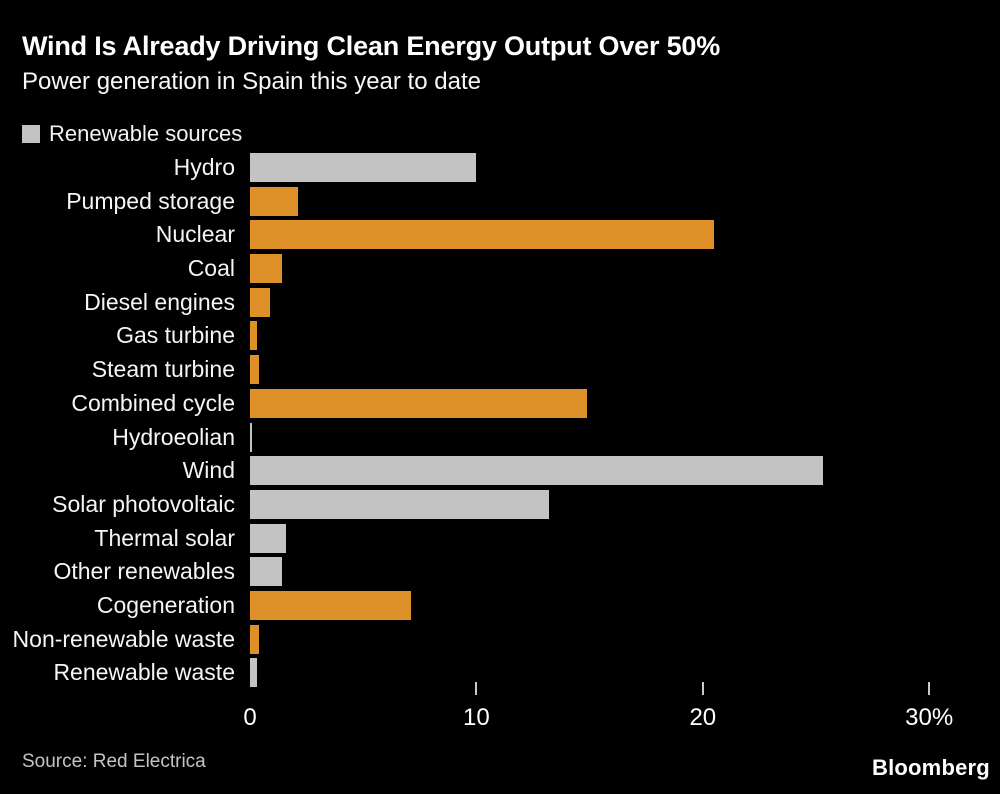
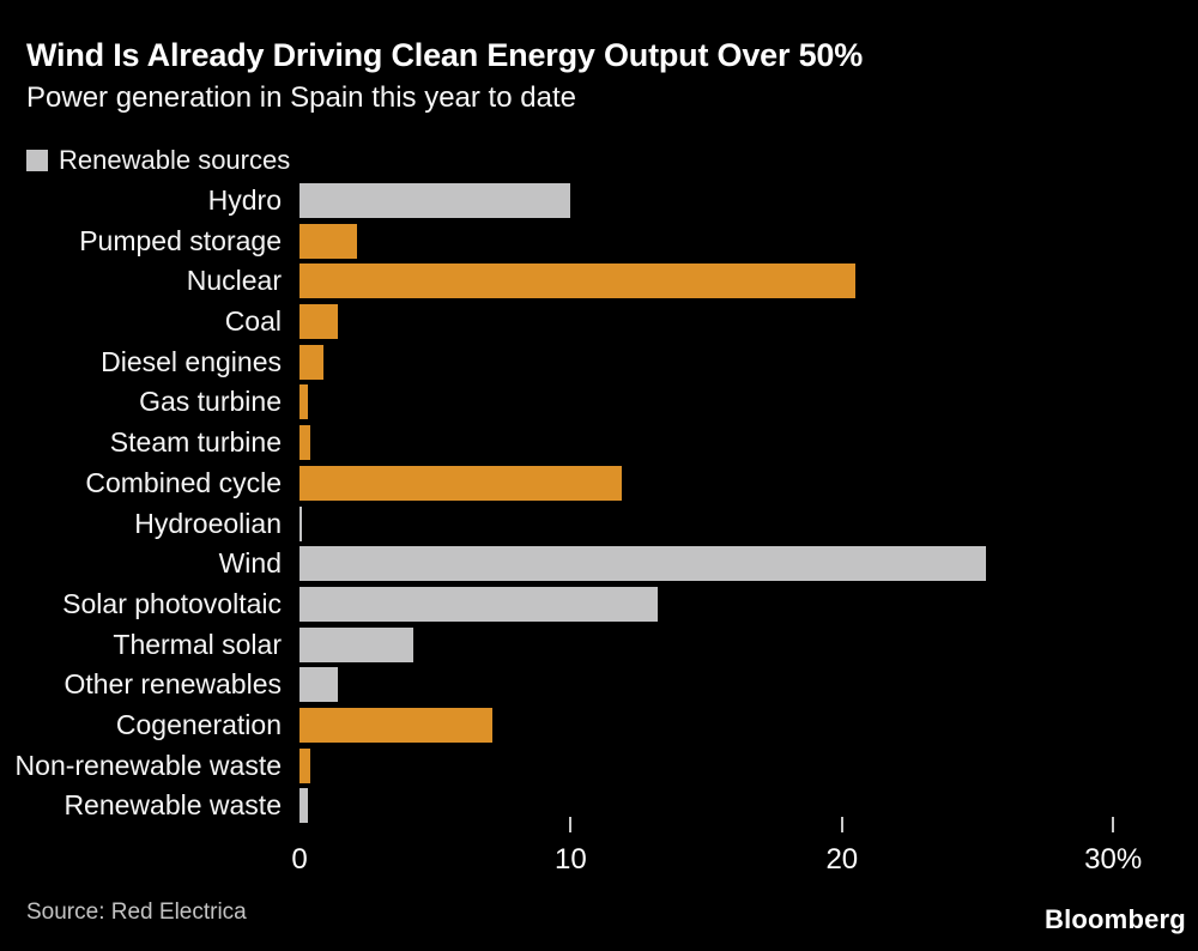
Combined cycle: 14.9% -> 11.9%
Thermal solar: 1.6% -> 4.2%
